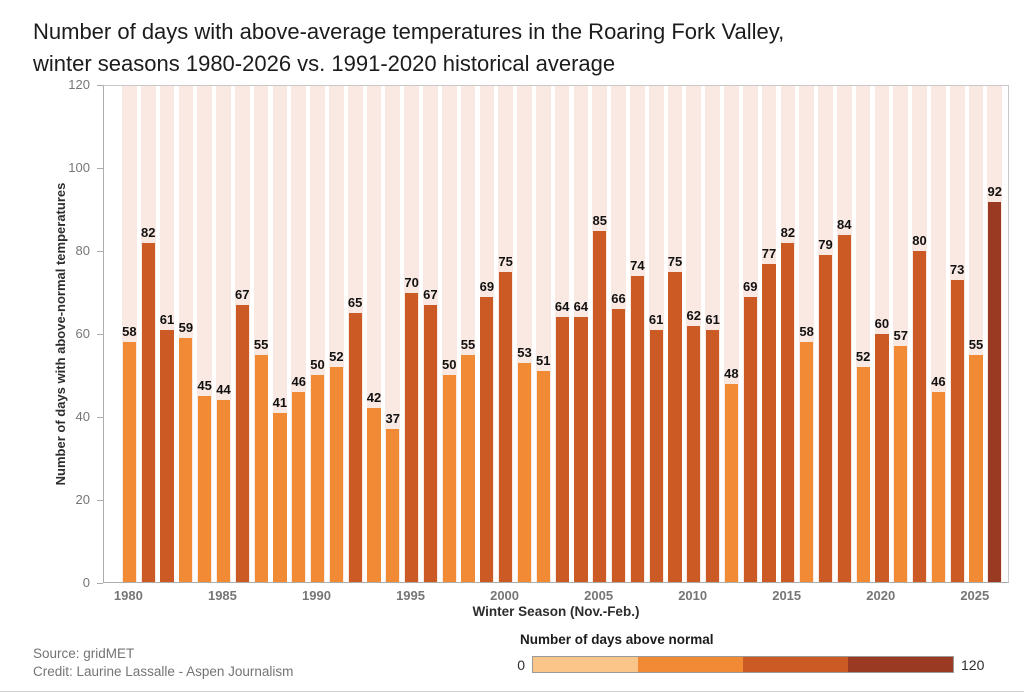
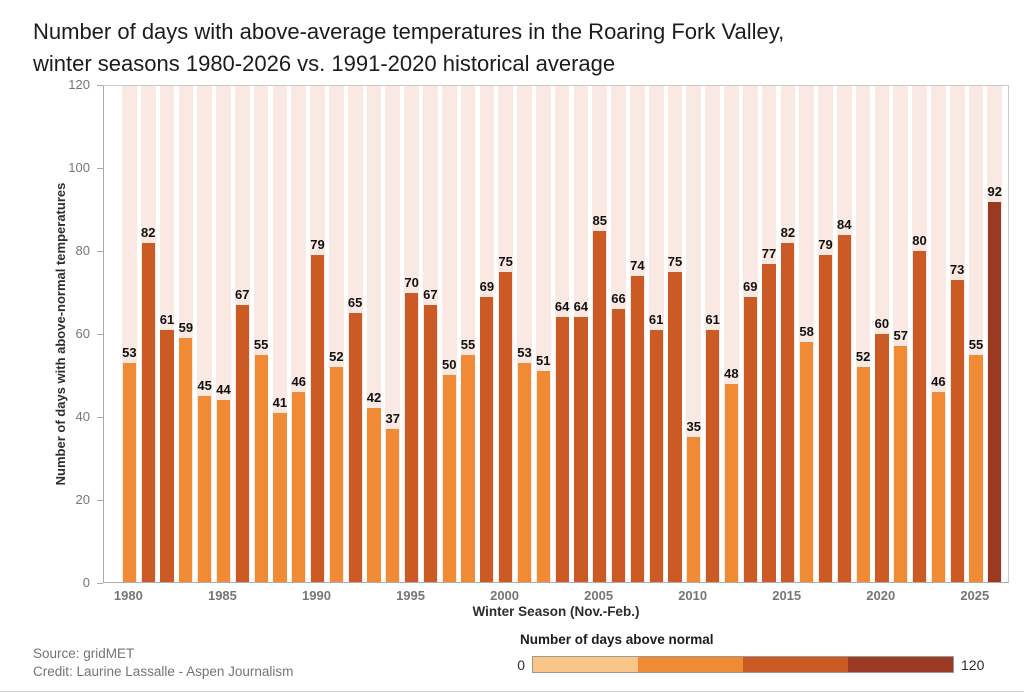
1980: 58 -> 53
1990: 50 -> 79
2010: 62 -> 35
